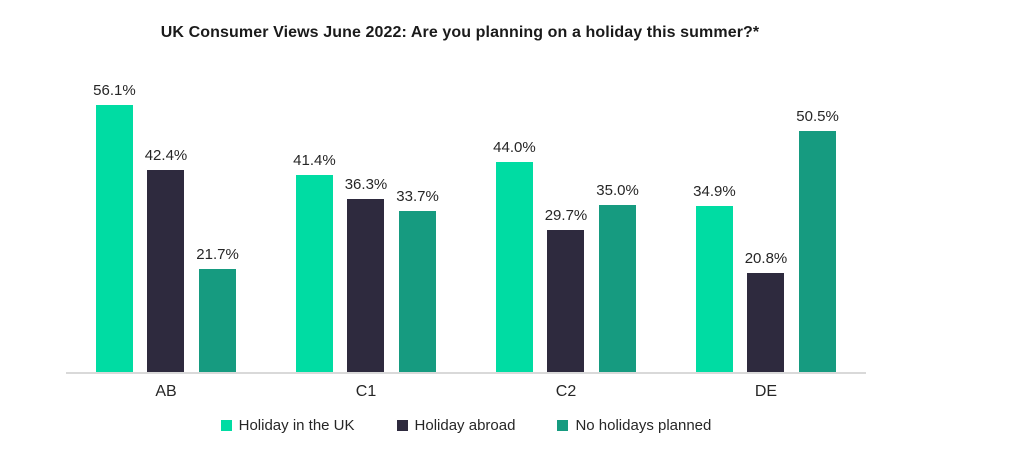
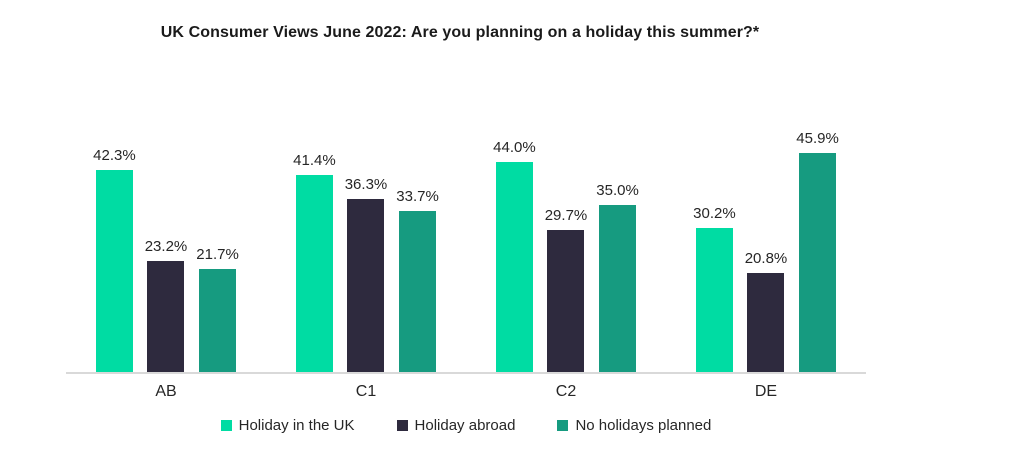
Holiday in the UK/AB: 56.1% -> 42.3%
Holiday abroad/AB: 42.4% -> 23.2%
Holiday in the UK/DE: 34.9% -> 30.2%
No holidays planned/DE: 50.5% -> 45.9%
